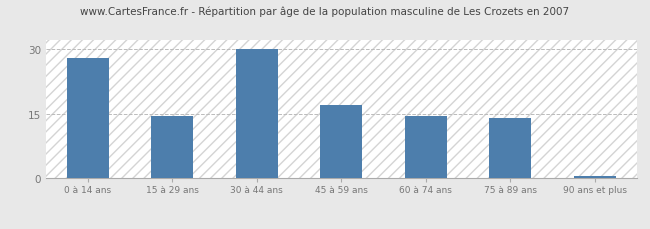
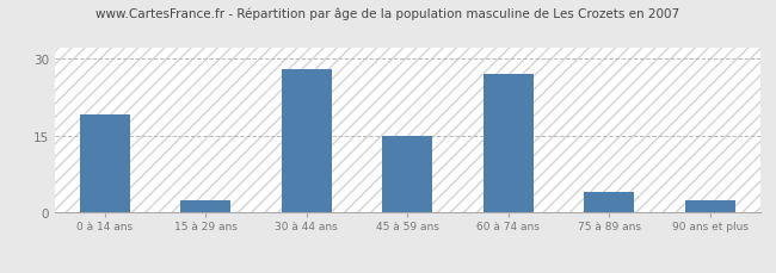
0 à 14 ans: 28.0 -> 19.0
15 à 29 ans: 14.5 -> 2.5
30 à 44 ans: 30.0 -> 28.0
45 à 59 ans: 17.0 -> 15.0
60 à 74 ans: 14.5 -> 27.0
75 à 89 ans: 14.0 -> 4.0
90 ans et plus: 0.5 -> 2.5
